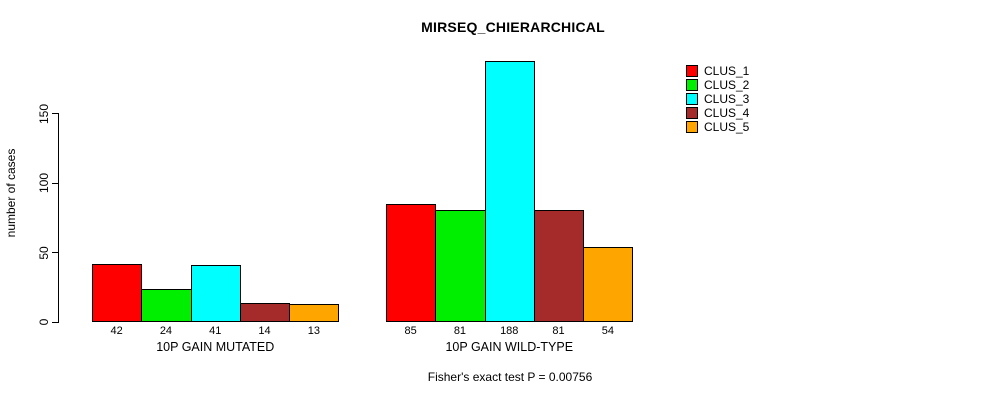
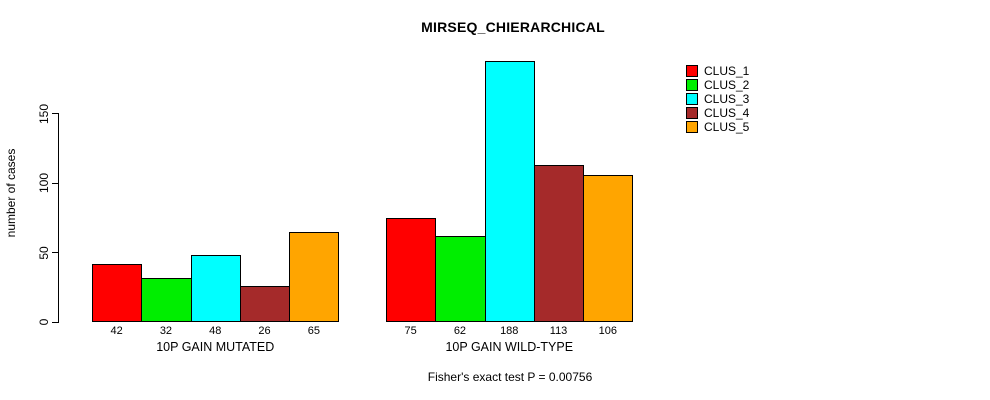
CLUS_2/10P GAIN MUTATED: 24 -> 32
CLUS_3/10P GAIN MUTATED: 41 -> 48
CLUS_4/10P GAIN MUTATED: 14 -> 26
CLUS_5/10P GAIN MUTATED: 13 -> 65
CLUS_1/10P GAIN WILD-TYPE: 85 -> 75
CLUS_2/10P GAIN WILD-TYPE: 81 -> 62
CLUS_4/10P GAIN WILD-TYPE: 81 -> 113
CLUS_5/10P GAIN WILD-TYPE: 54 -> 106
